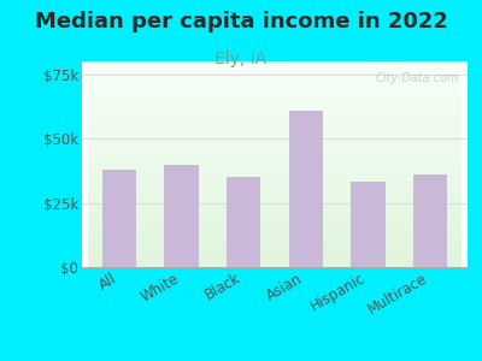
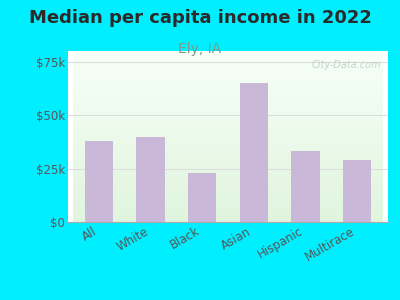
Black: $35k -> $23k
Asian: $61k -> $65k
Multirace: $36k -> $29k
